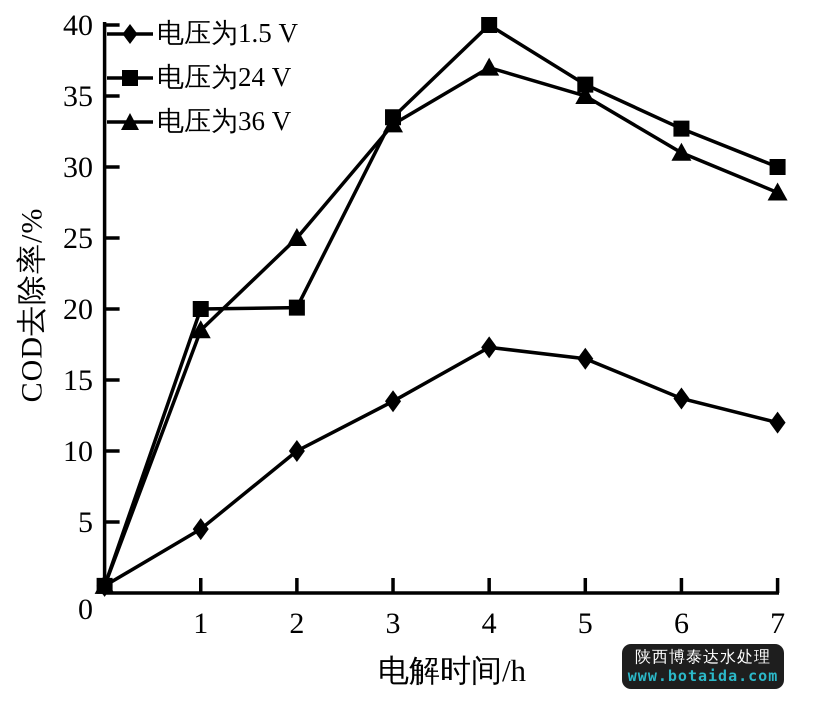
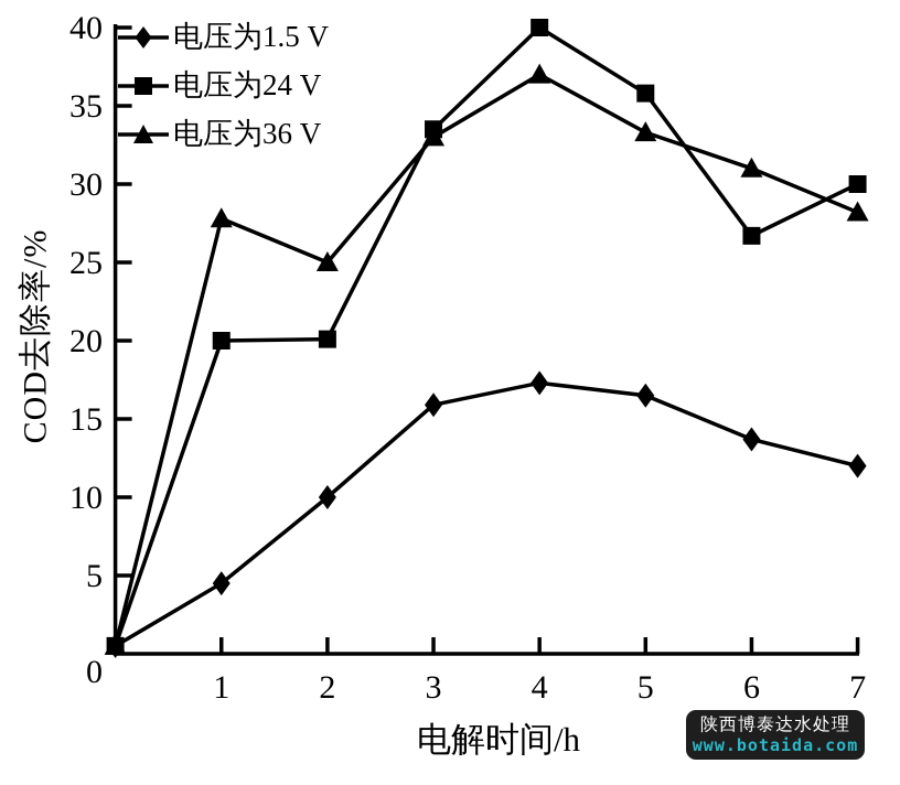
电压为36 V/1: 18.5 -> 27.8
电压为1.5 V/3: 13.5 -> 15.9
电压为36 V/5: 35.0 -> 33.3
电压为24 V/6: 32.7 -> 26.7
